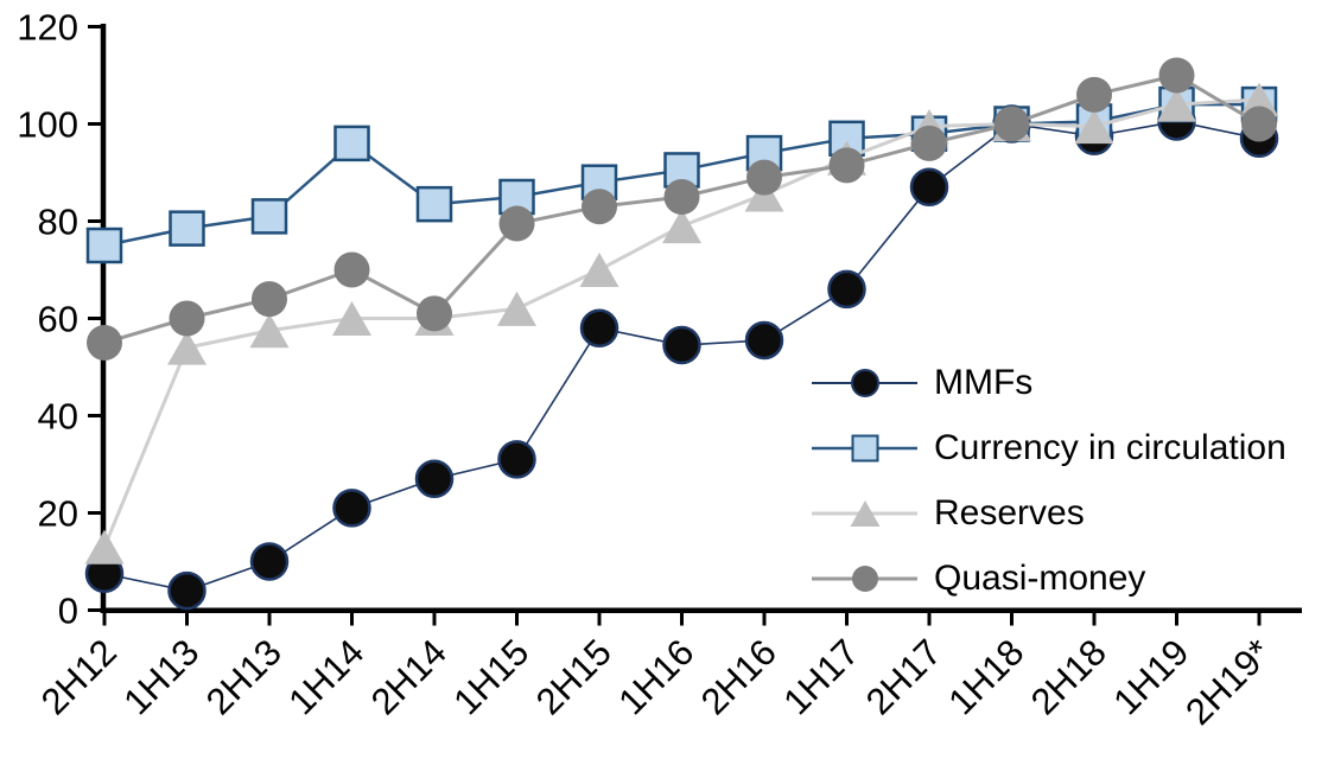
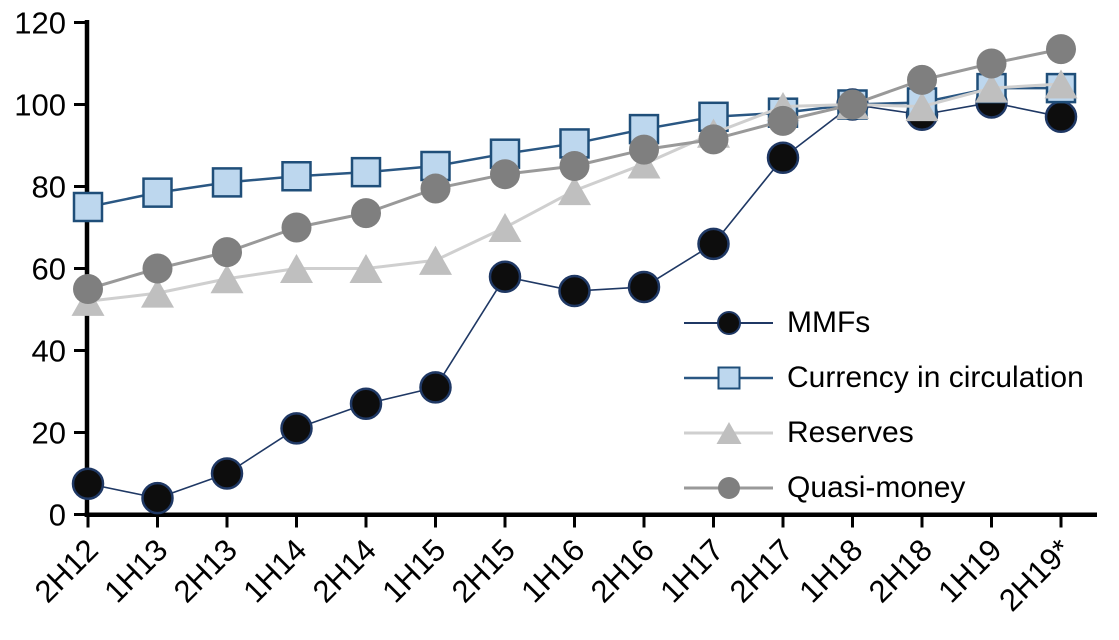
Reserves/2H12: 13 -> 52
Currency in circulation/1H14: 96 -> 82
Quasi-money/2H14: 61 -> 74
Quasi-money/2H19*: 100 -> 114
